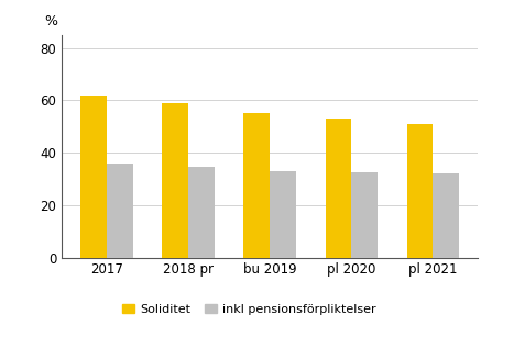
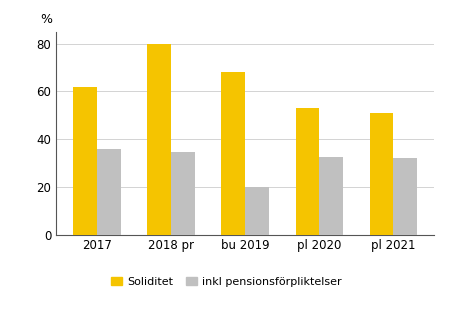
Soliditet/2018 pr: 59 -> 80
Soliditet/bu 2019: 55 -> 68
inkl pensionsförpliktelser/bu 2019: 33.0 -> 20.0
